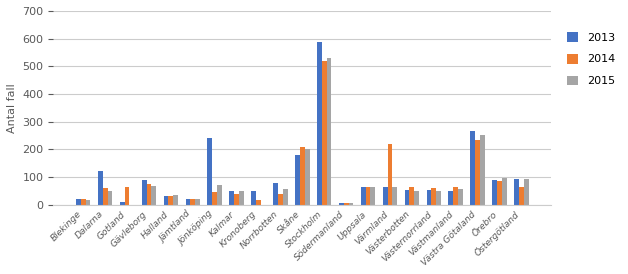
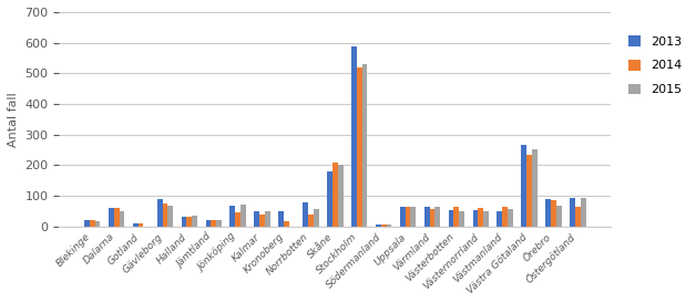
2013/Dalarna: 120 -> 60
2014/Gotland: 65 -> 10
2013/Jönköping: 240 -> 68
2014/Värmland: 220 -> 55
2015/Örebro: 95 -> 68
